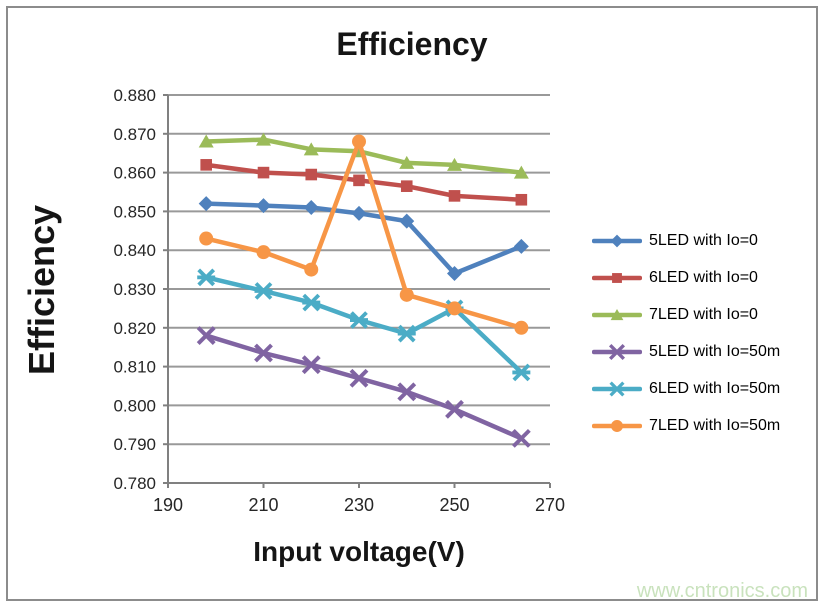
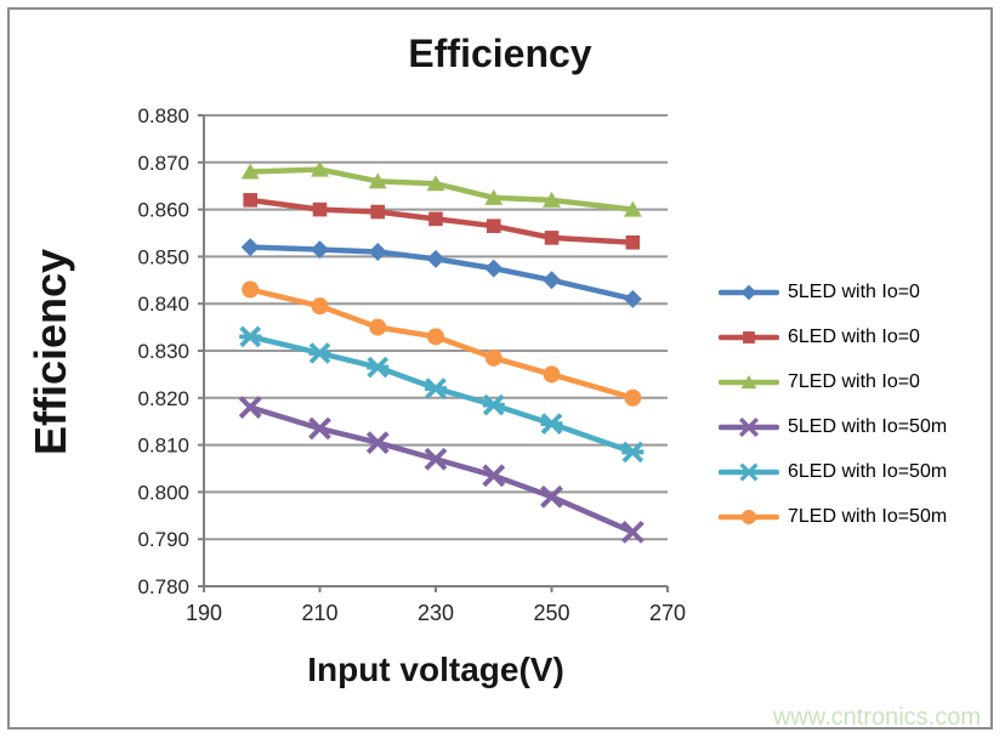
7LED with Io=50m/230: 0.868 -> 0.833
5LED with Io=0/250: 0.834 -> 0.845
6LED with Io=50m/250: 0.825 -> 0.815
